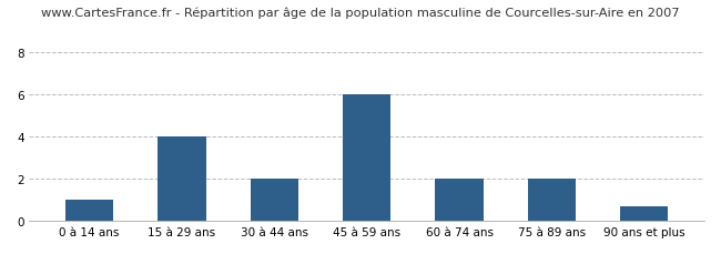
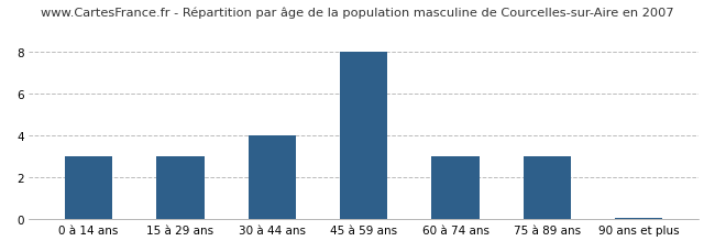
0 à 14 ans: 1.0 -> 3.0
15 à 29 ans: 4.0 -> 3.0
30 à 44 ans: 2.0 -> 4.0
45 à 59 ans: 6.0 -> 8.0
60 à 74 ans: 2.0 -> 3.0
75 à 89 ans: 2.0 -> 3.0
90 ans et plus: 0.7 -> 0.1
